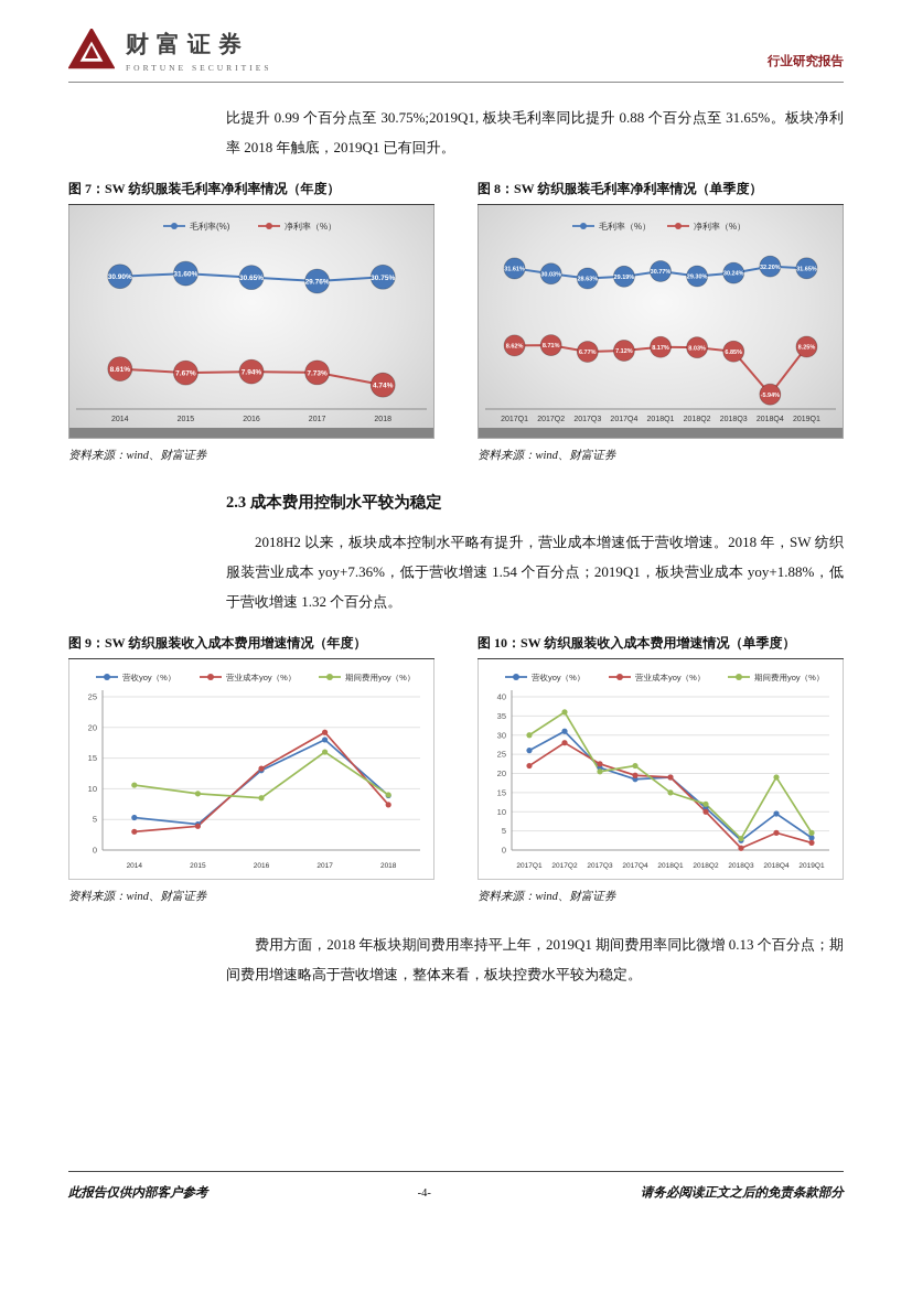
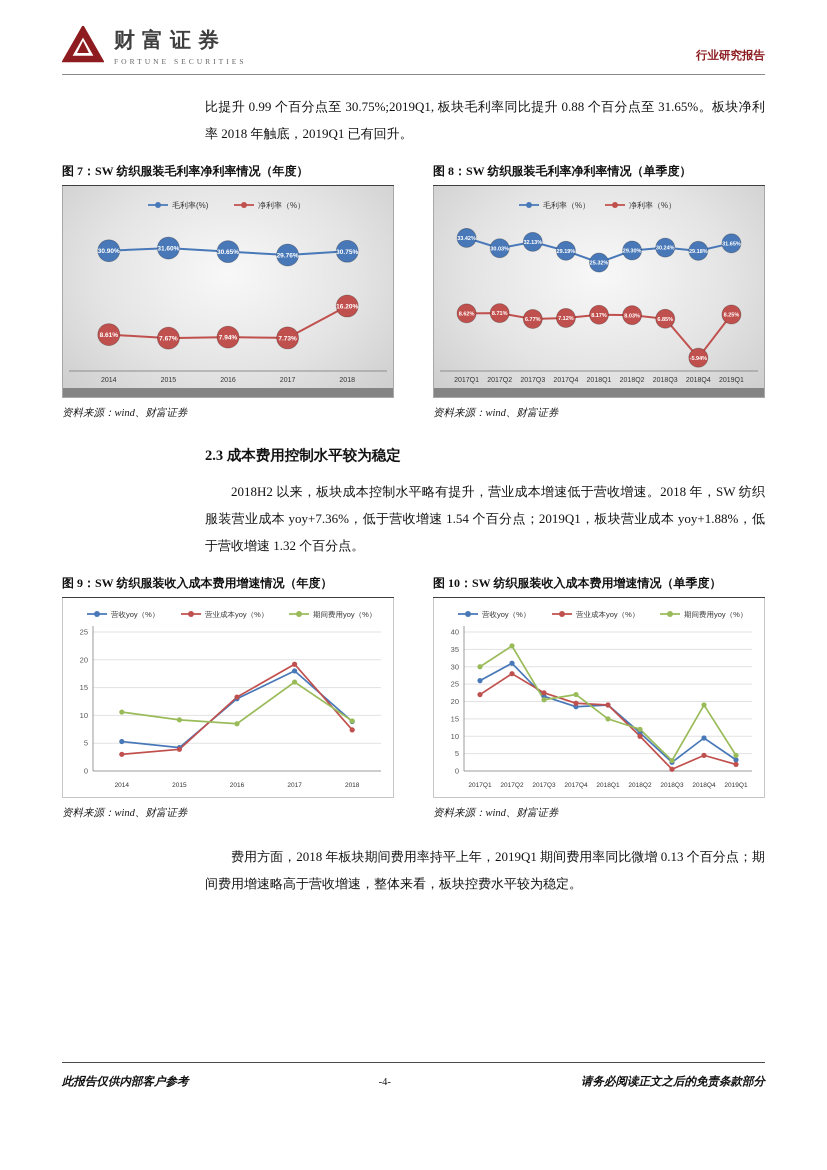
图 7：SW 纺织服装毛利率净利率情况（年度）/净利率（%）/2018: 4.74% -> 16.20%
图 8：SW 纺织服装毛利率净利率情况（单季度）/毛利率（%）/2017Q1: 31.61% -> 33.42%
图 8：SW 纺织服装毛利率净利率情况（单季度）/毛利率（%）/2017Q3: 28.63% -> 32.13%
图 8：SW 纺织服装毛利率净利率情况（单季度）/毛利率（%）/2018Q1: 30.77% -> 25.32%
图 8：SW 纺织服装毛利率净利率情况（单季度）/毛利率（%）/2018Q4: 32.20% -> 29.18%
